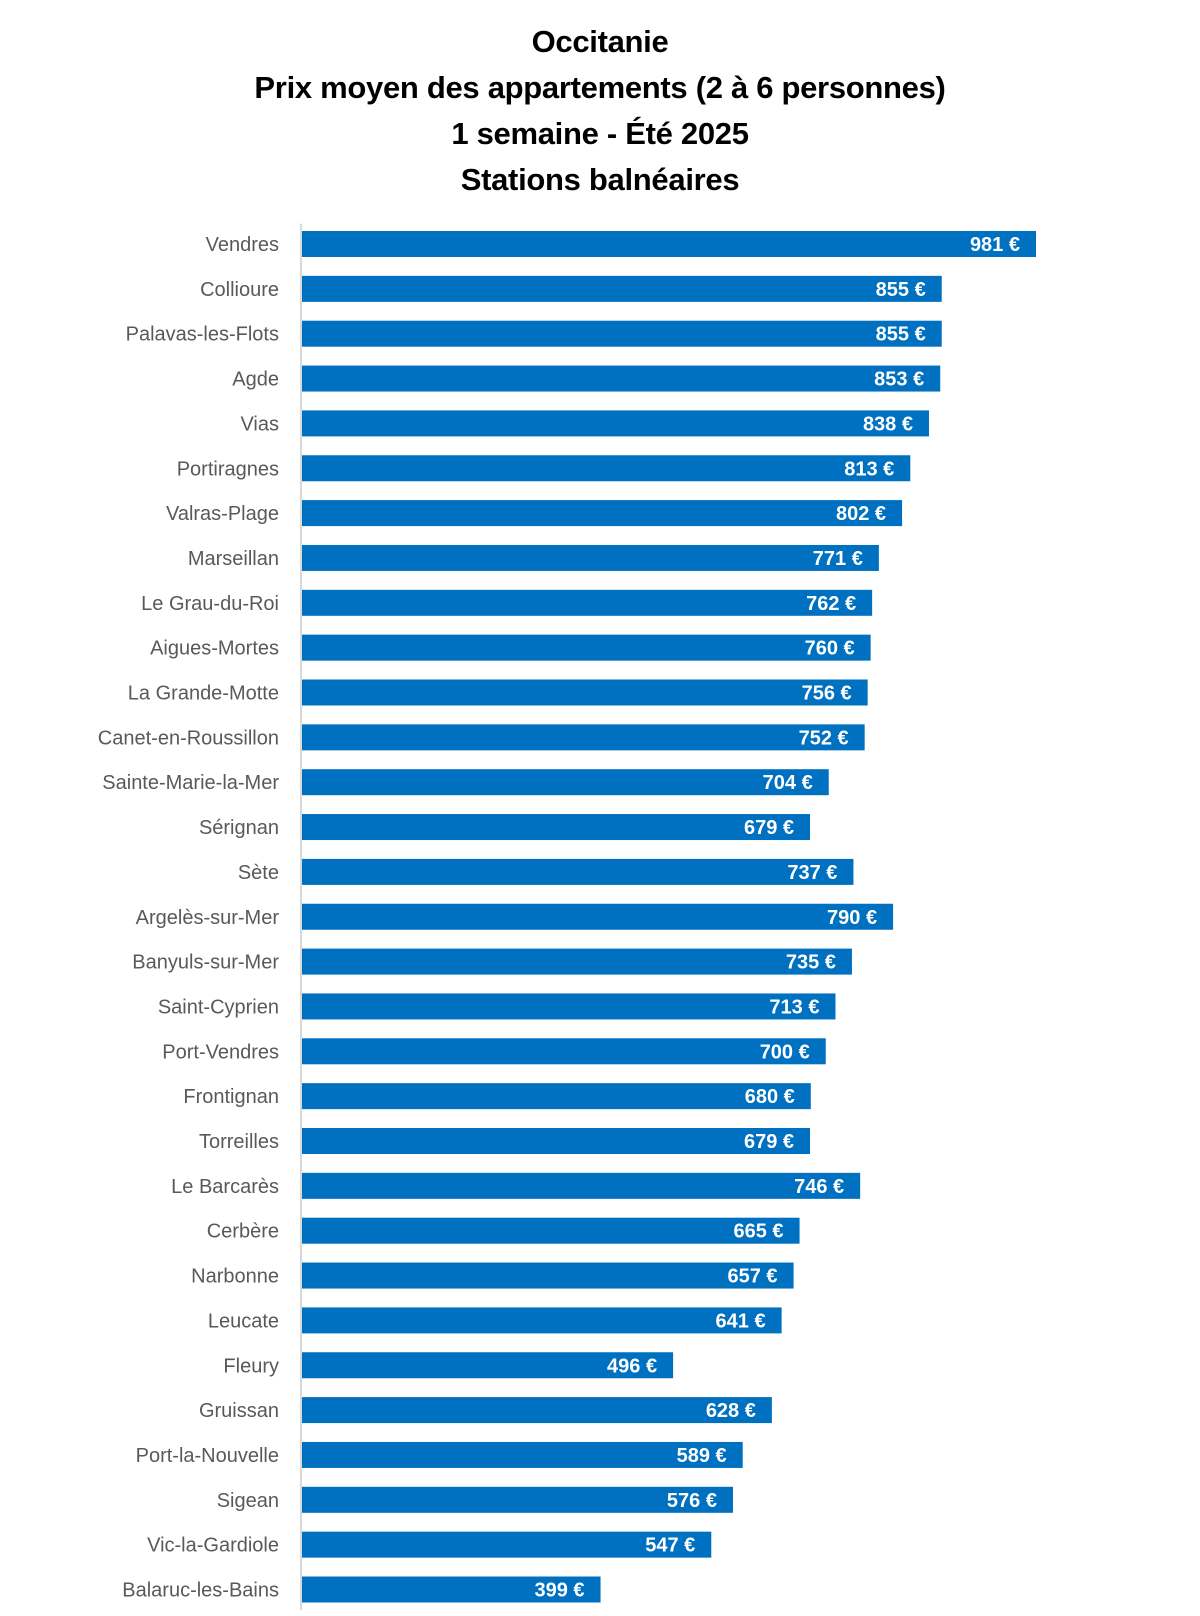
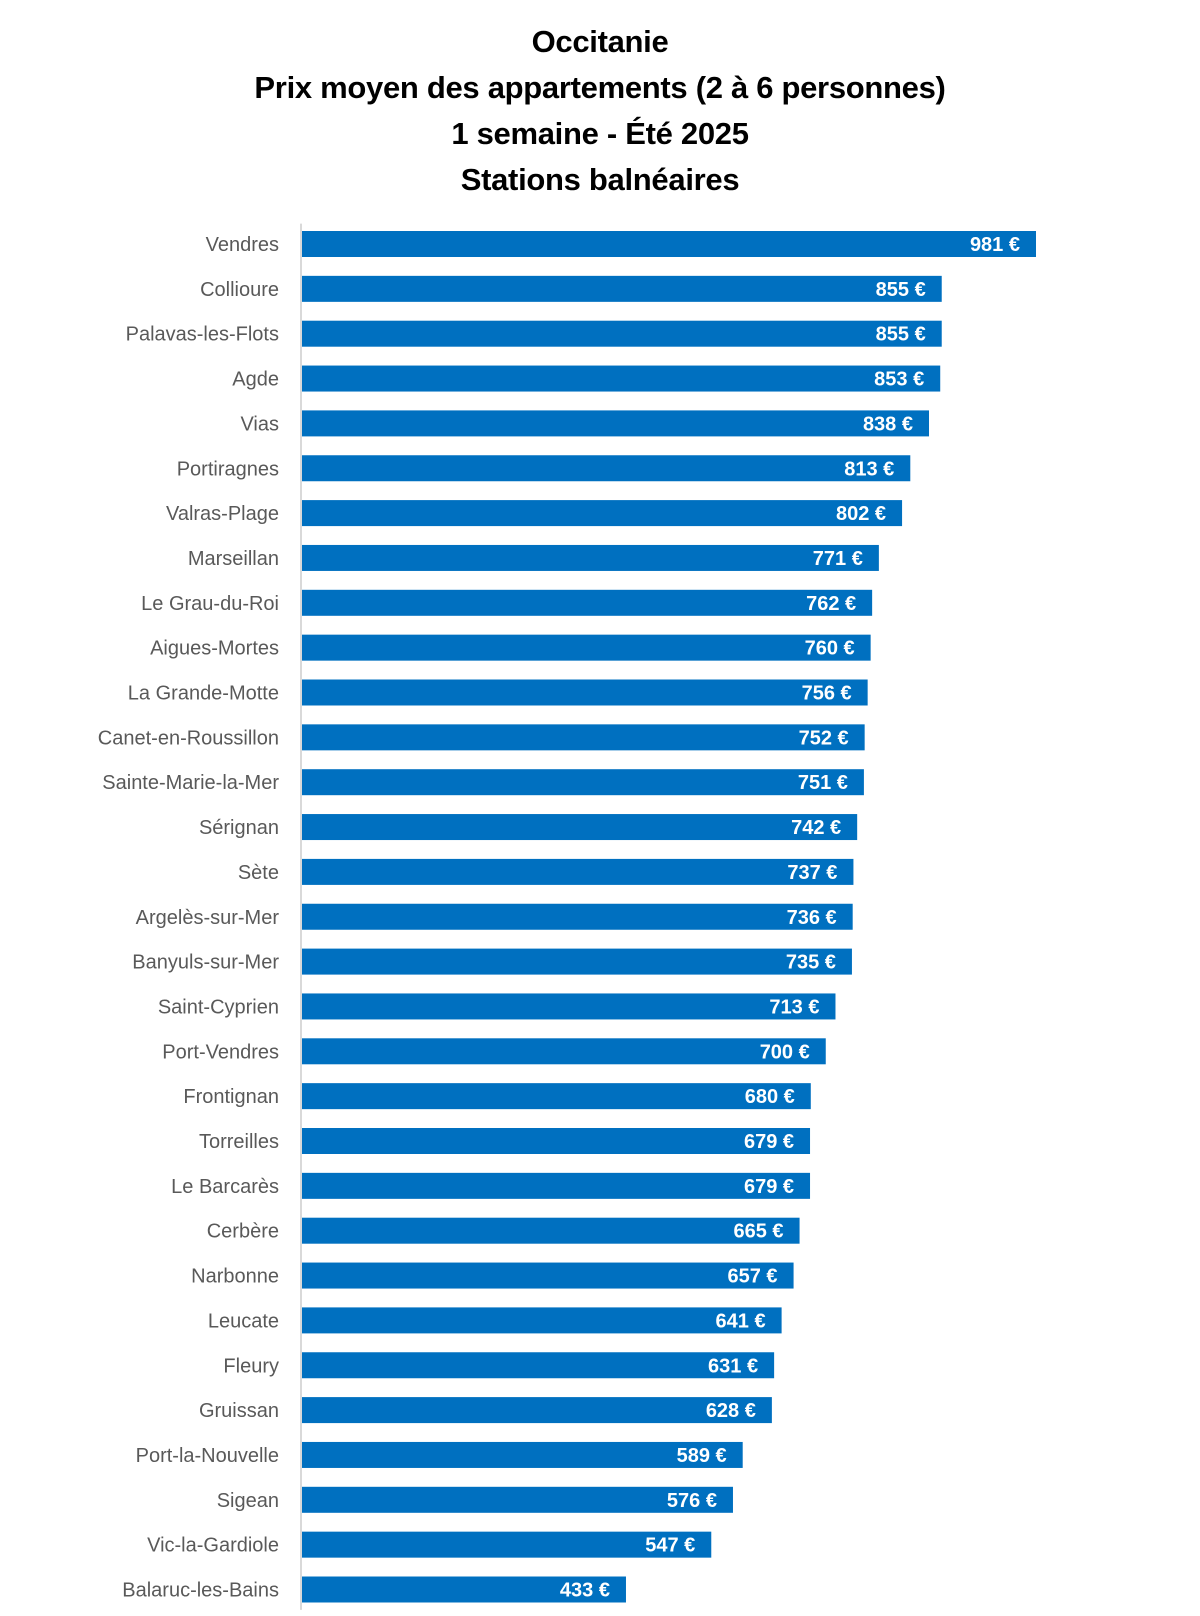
Sainte-Marie-la-Mer: 704 -> 751
Sérignan: 679 -> 742
Argelès-sur-Mer: 790 -> 736
Le Barcarès: 746 -> 679
Fleury: 496 -> 631
Balaruc-les-Bains: 399 -> 433
